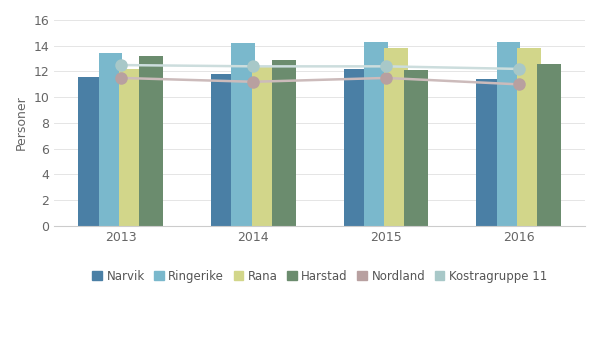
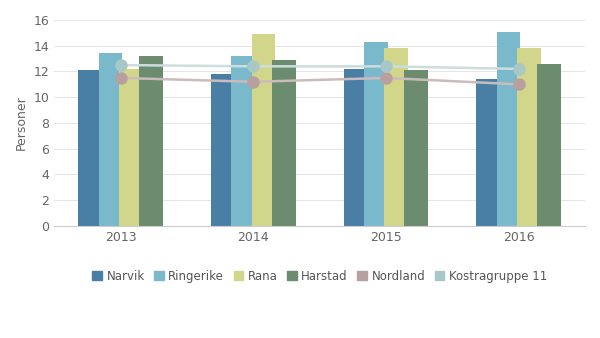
Narvik/2013: 11.6 -> 12.1
Ringerike/2014: 14.2 -> 13.2
Rana/2014: 12.4 -> 14.9
Ringerike/2016: 14.3 -> 15.1
